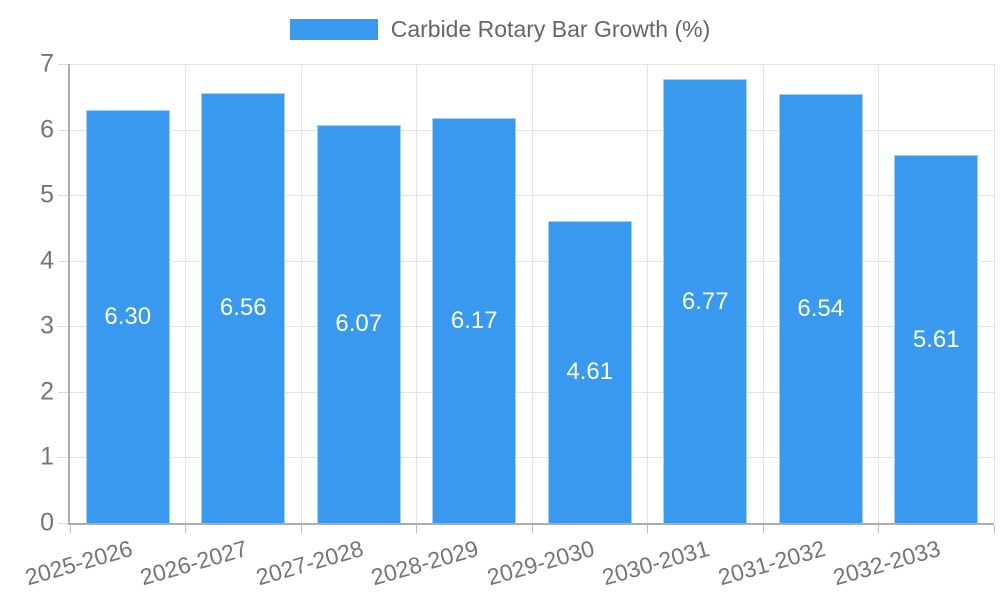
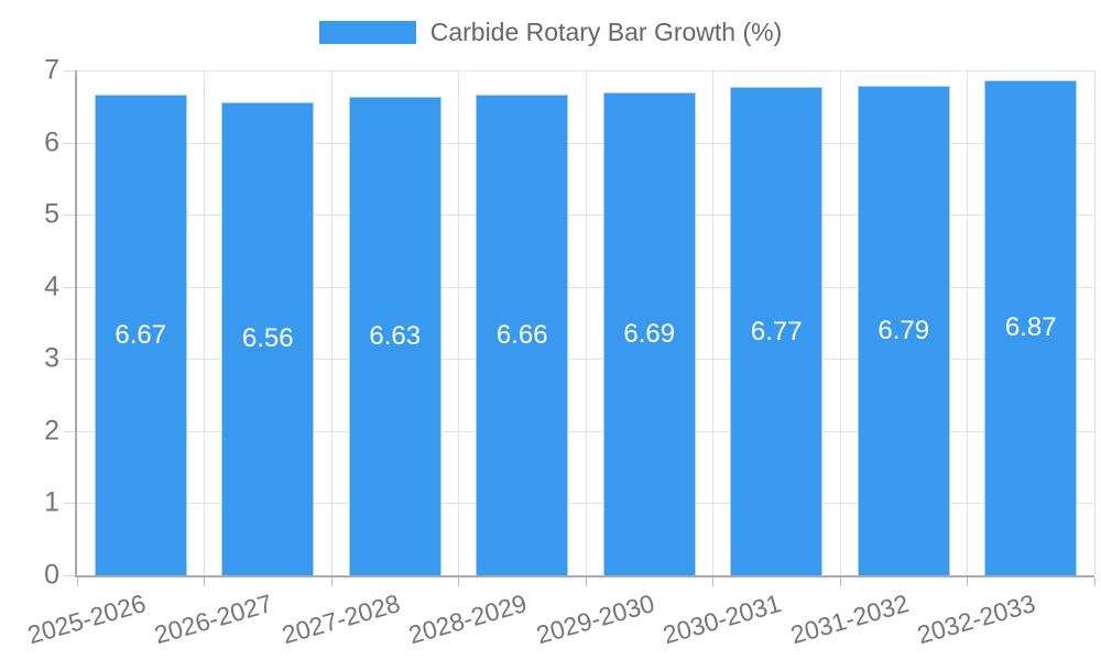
2025-2026: 6.30 -> 6.67
2027-2028: 6.07 -> 6.63
2028-2029: 6.17 -> 6.66
2029-2030: 4.61 -> 6.69
2031-2032: 6.54 -> 6.79
2032-2033: 5.61 -> 6.87
